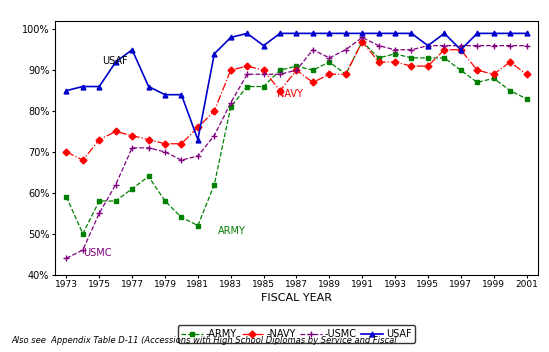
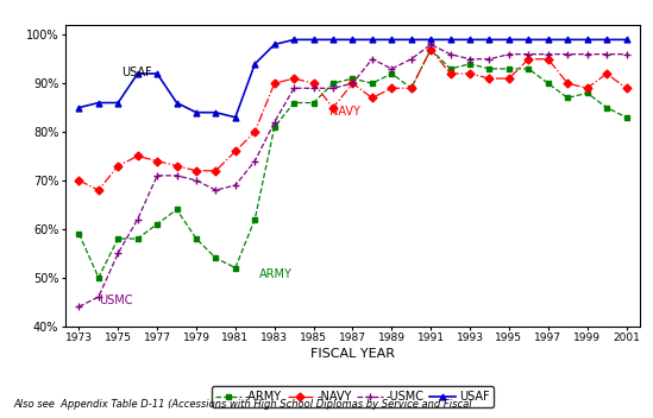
USAF/1977: 95% -> 92%
USAF/1981: 73% -> 83%
USAF/1985: 96% -> 99%
USAF/1995: 96% -> 99%
USAF/1997: 95% -> 99%
